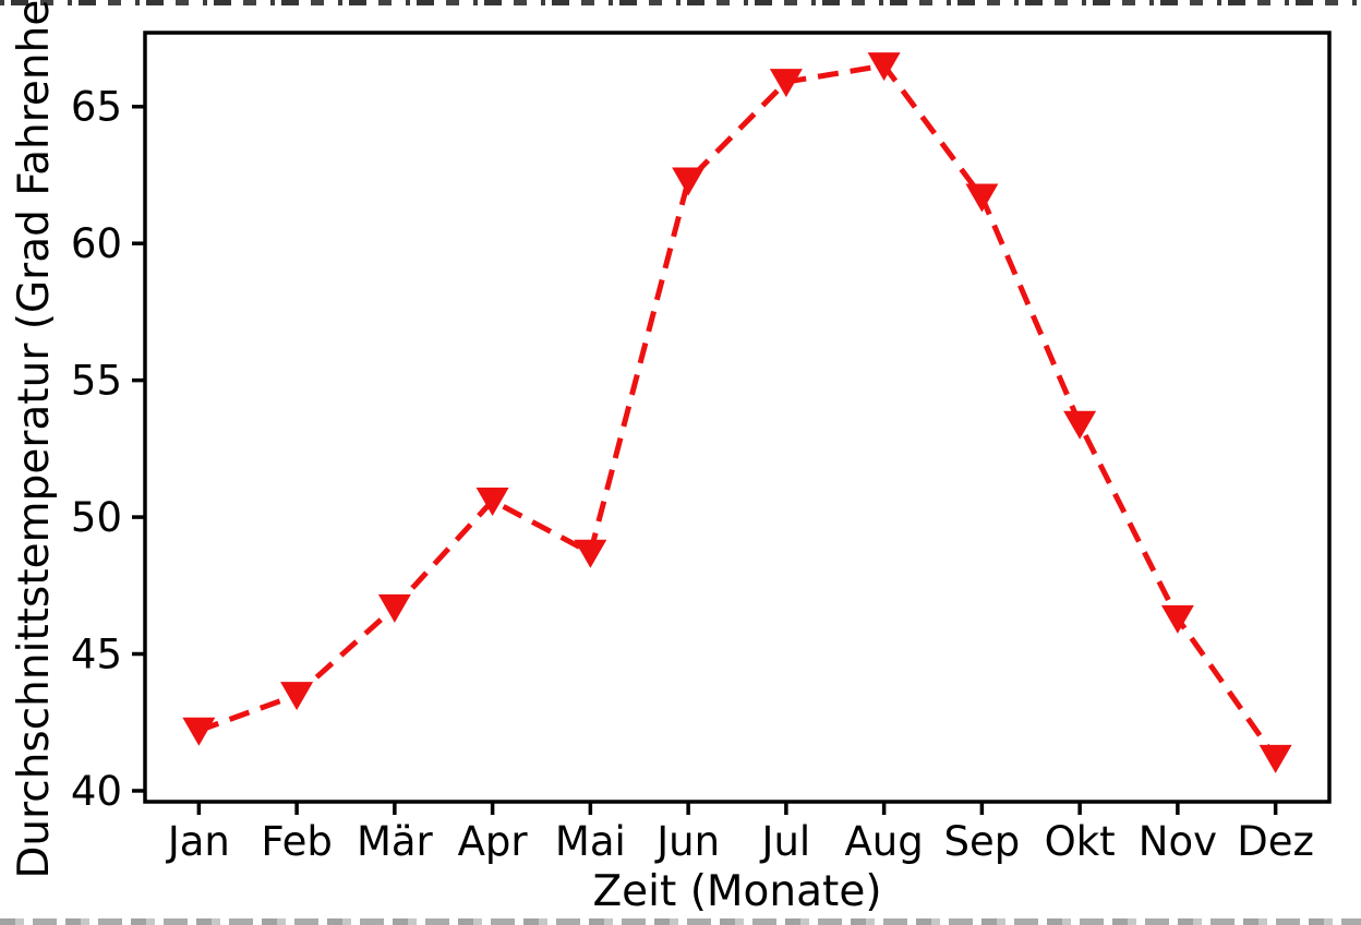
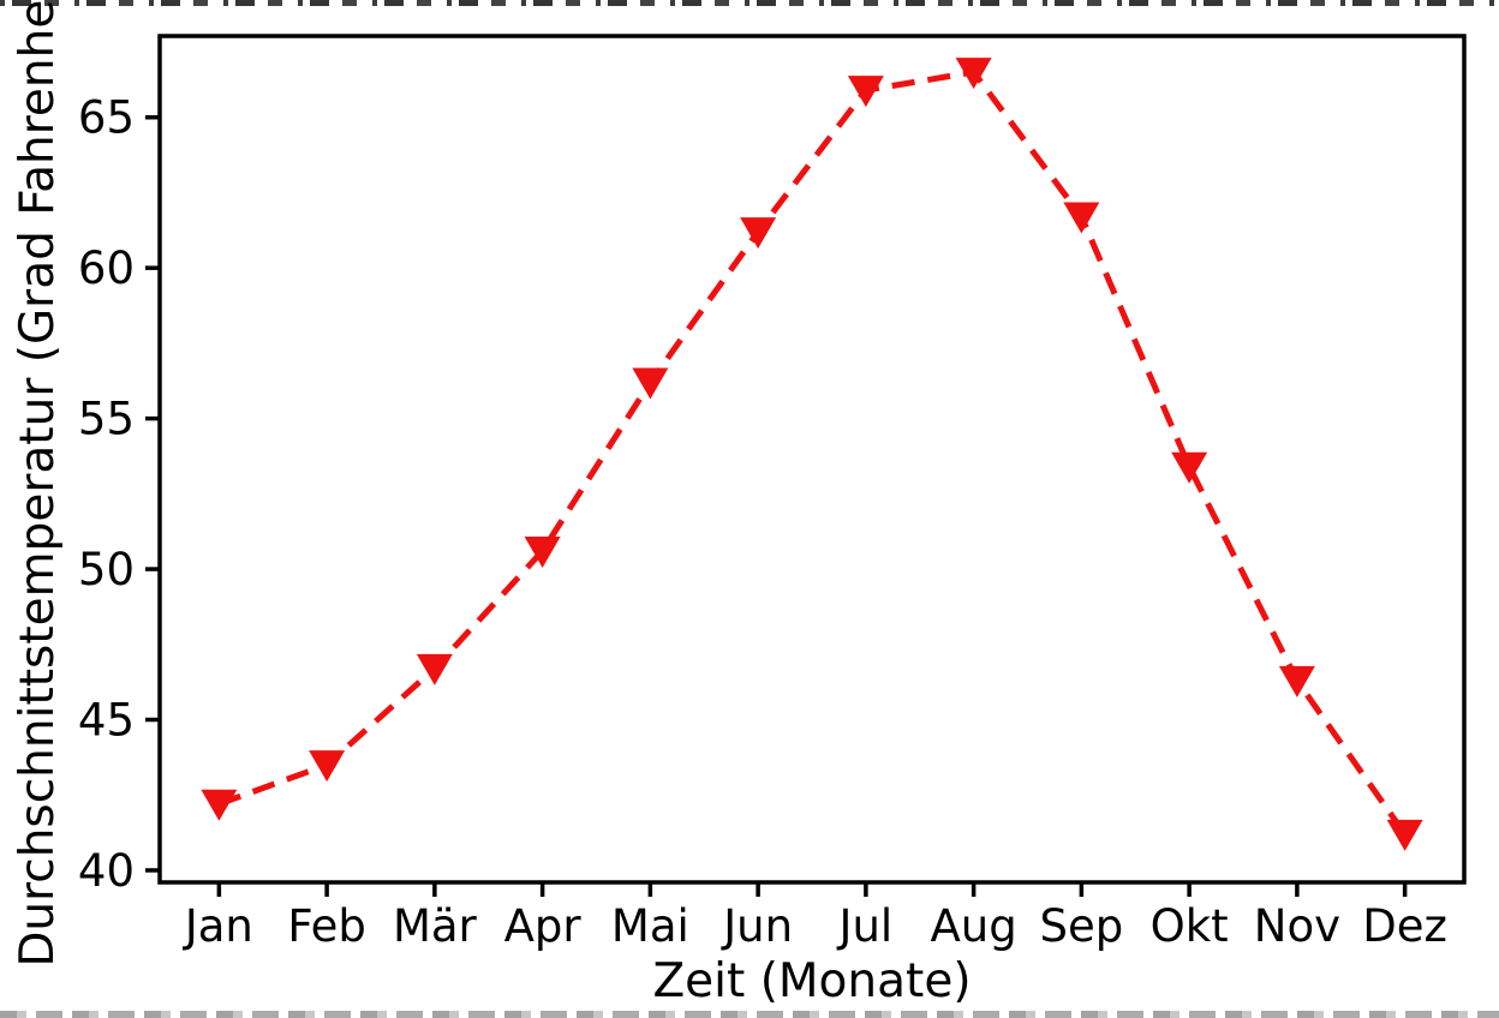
Mai: 48.7 -> 56.2
Jun: 62.3 -> 61.2
